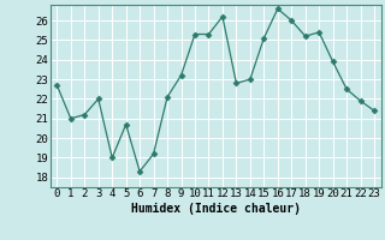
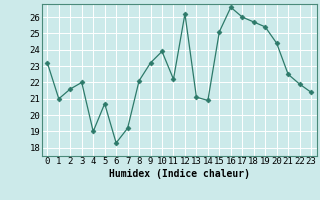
0: 22.7 -> 23.2
2: 21.2 -> 21.6
10: 25.3 -> 23.9
11: 25.3 -> 22.2
13: 22.8 -> 21.1
14: 23.0 -> 20.9
18: 25.2 -> 25.7
20: 23.9 -> 24.4
